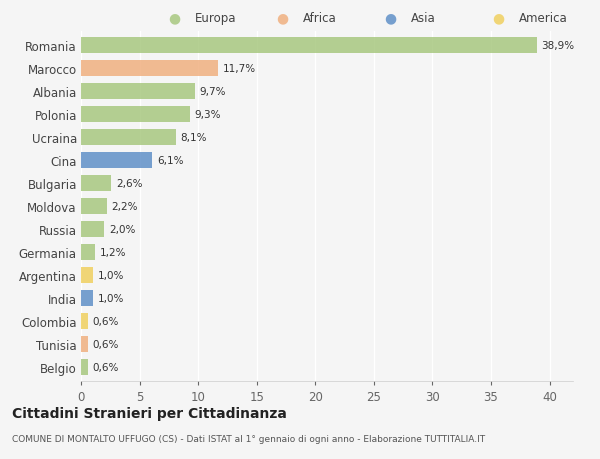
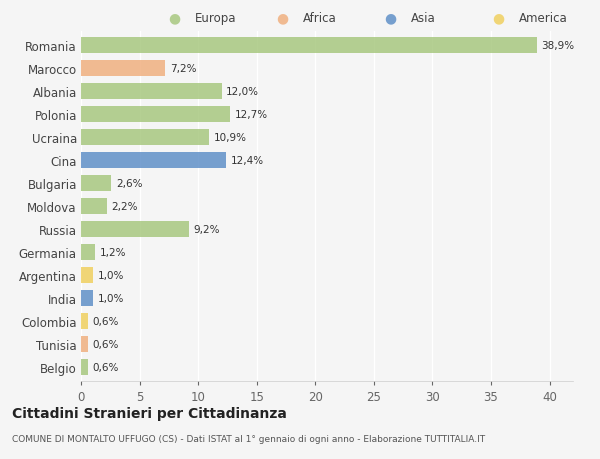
Marocco: 11,7% -> 7,2%
Albania: 9,7% -> 12,0%
Polonia: 9,3% -> 12,7%
Ucraina: 8,1% -> 10,9%
Cina: 6,1% -> 12,4%
Russia: 2,0% -> 9,2%
